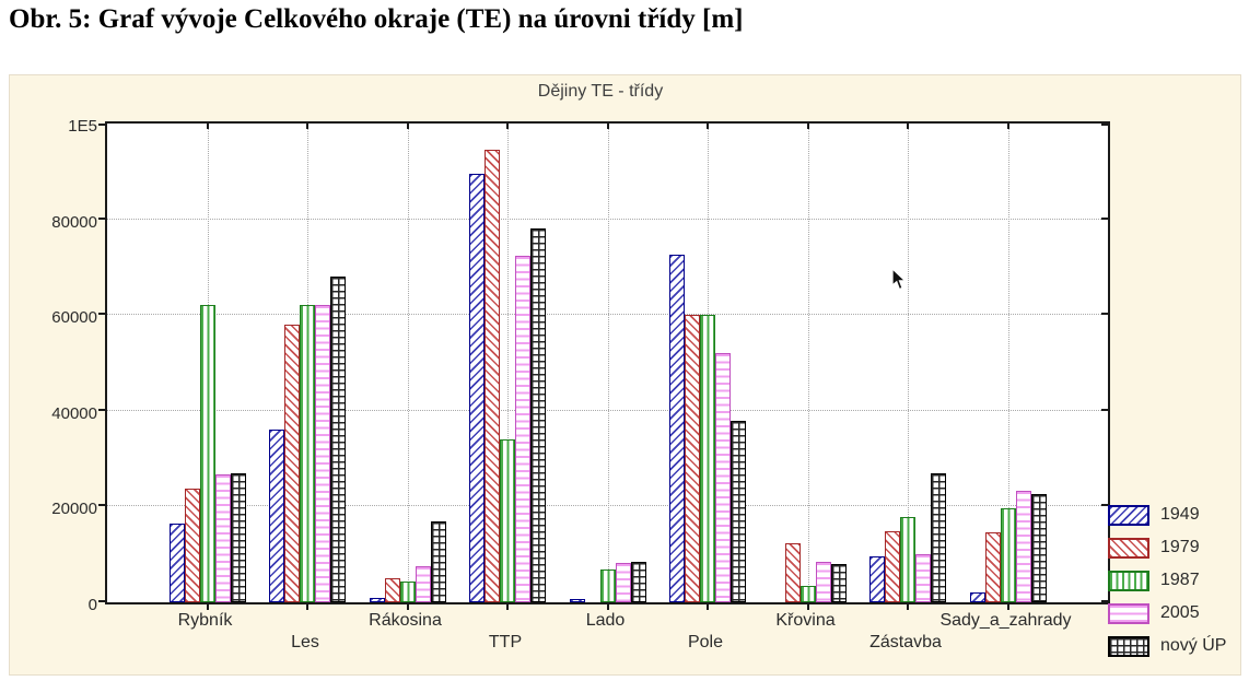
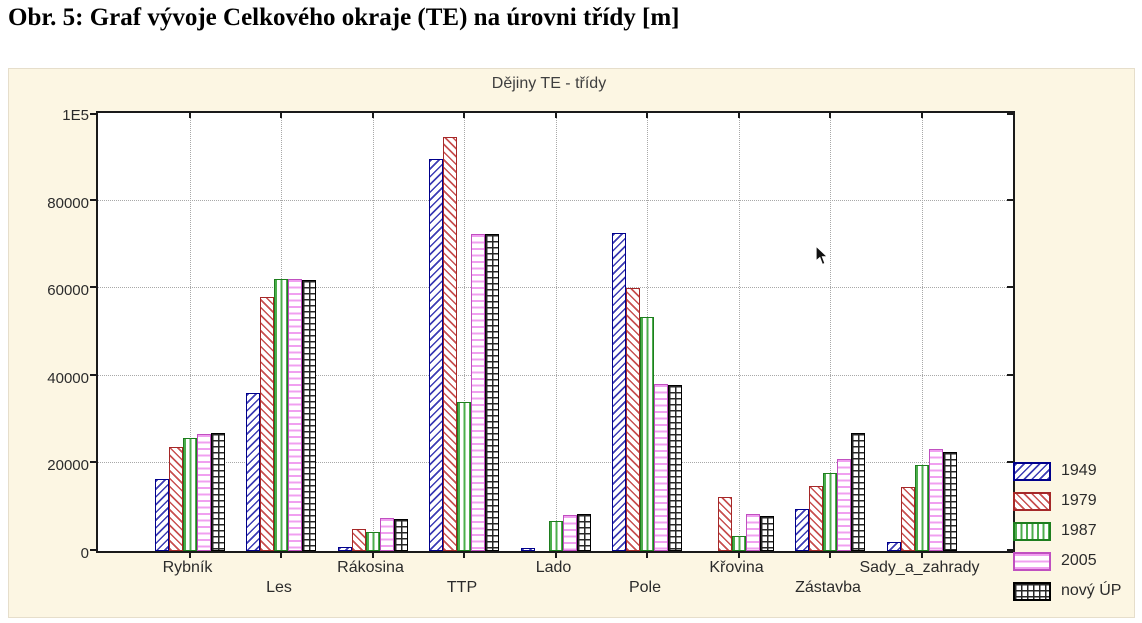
1987/Rybník: 62000 -> 26000
nový ÚP/Les: 68000 -> 62000
nový ÚP/Rákosina: 17000 -> 7000
nový ÚP/TTP: 78000 -> 72000
1987/Pole: 60000 -> 54000
2005/Pole: 52000 -> 38000
2005/Zástavba: 10000 -> 21000
